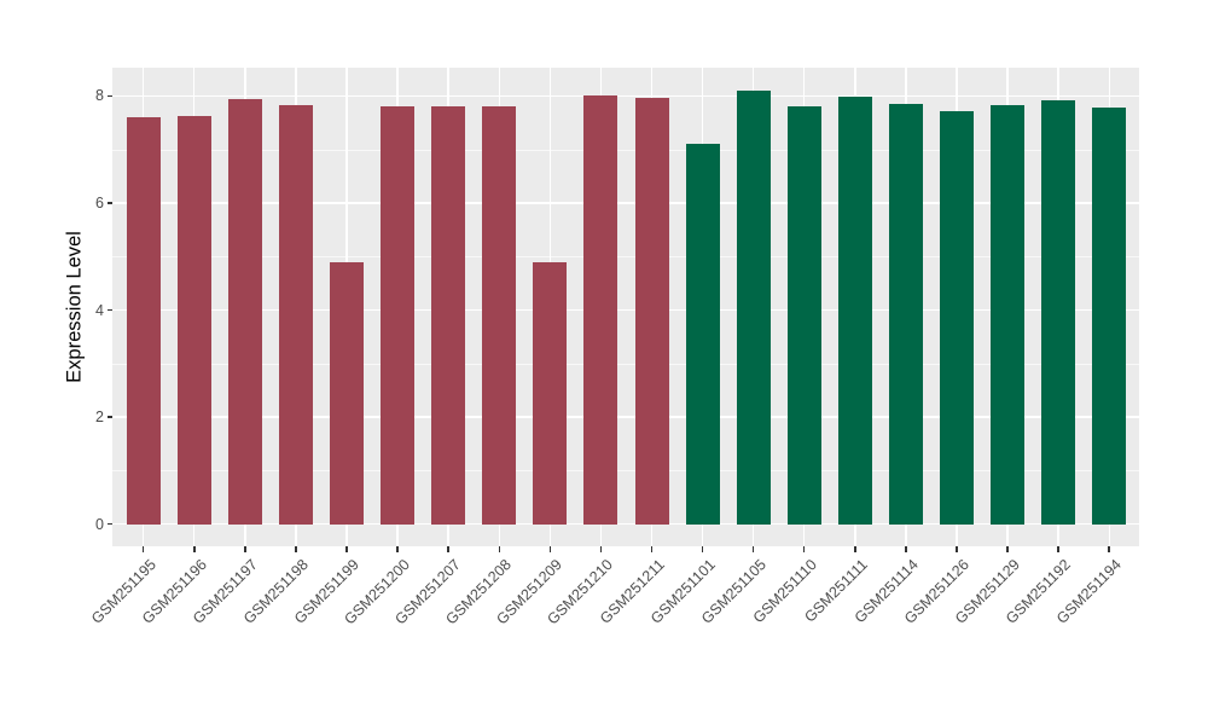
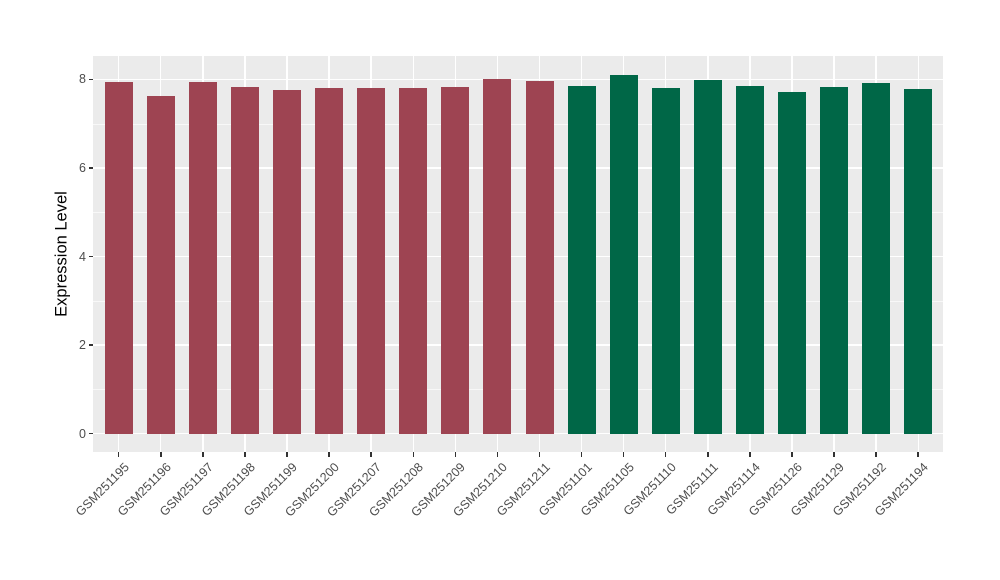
GSM251195: 7.6 -> 8.0
GSM251199: 4.9 -> 7.8
GSM251209: 4.9 -> 7.8
GSM251101: 7.1 -> 7.9
